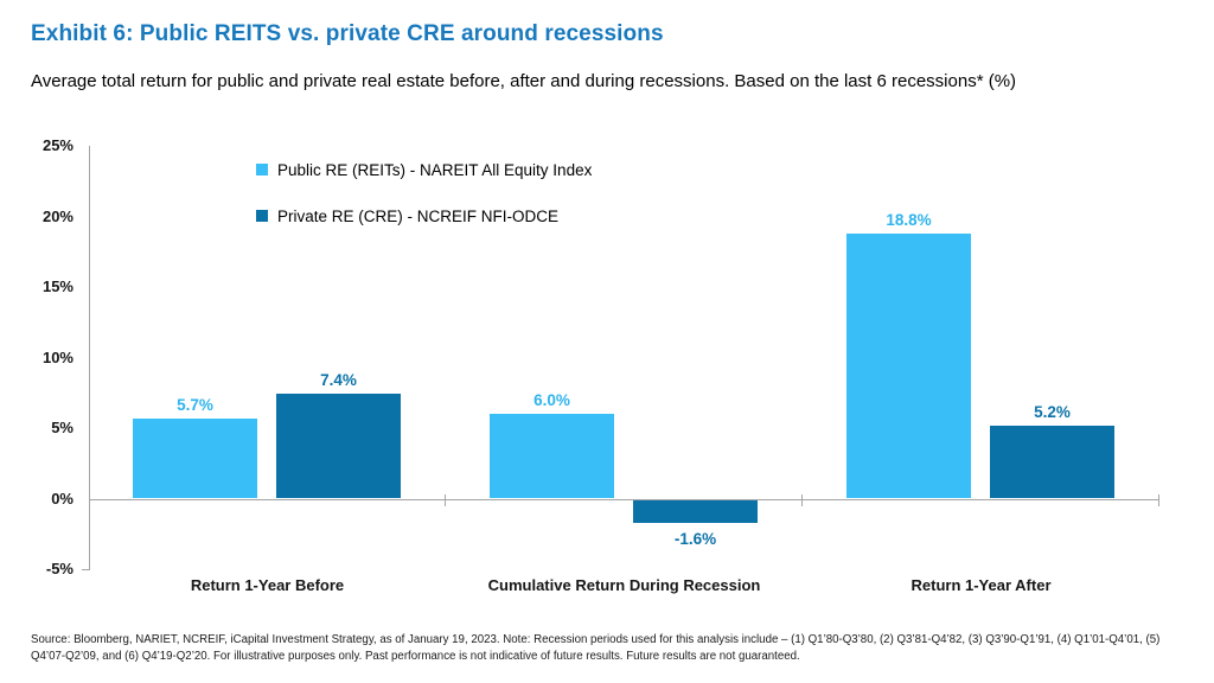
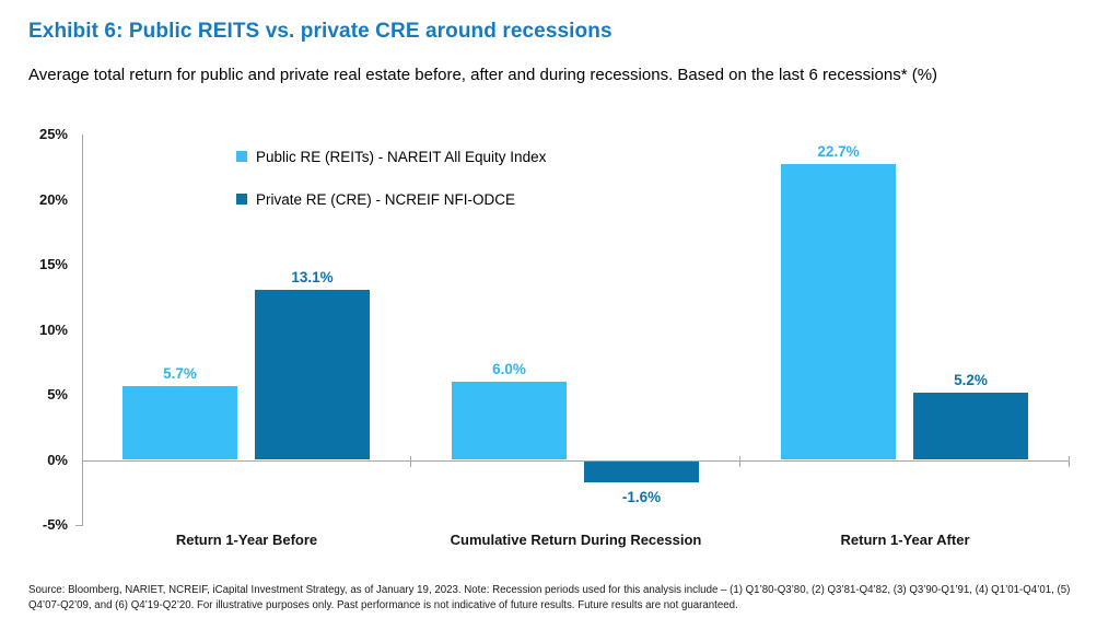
Private RE (CRE) - NCREIF NFI-ODCE/Return 1-Year Before: 7.4% -> 13.1%
Public RE (REITs) - NAREIT All Equity Index/Return 1-Year After: 18.8% -> 22.7%
